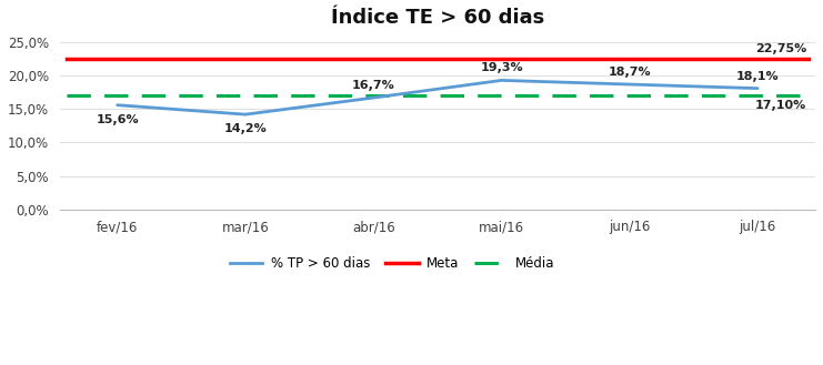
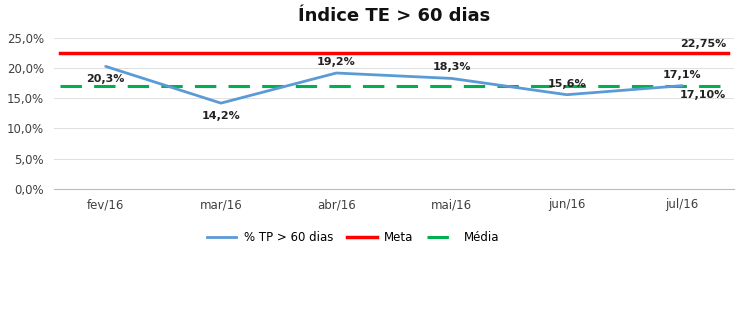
fev/16: 15,6% -> 20,3%
abr/16: 16,7% -> 19,2%
mai/16: 19,3% -> 18,3%
jun/16: 18,7% -> 15,6%
jul/16: 18,1% -> 17,1%
